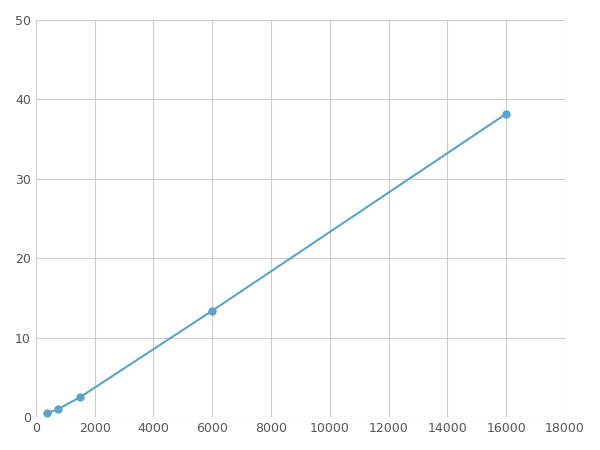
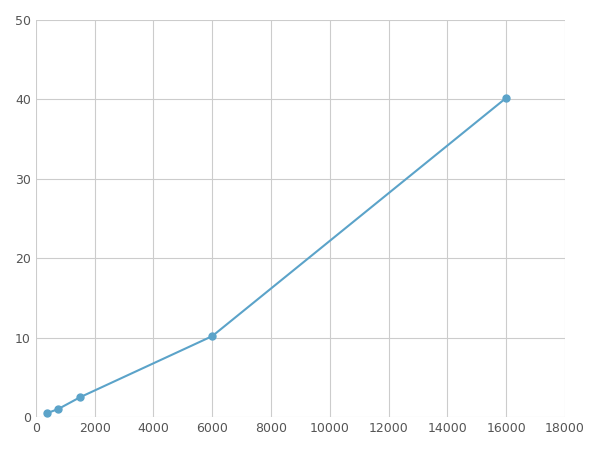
6000: 13.4 -> 10.2
16000: 38.2 -> 40.2
